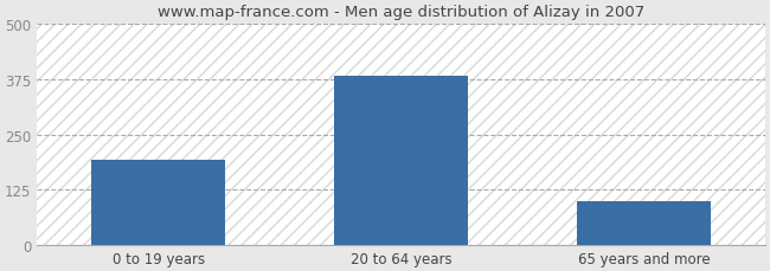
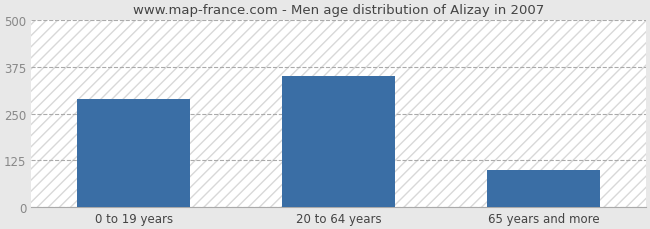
0 to 19 years: 193 -> 290
20 to 64 years: 383 -> 350
